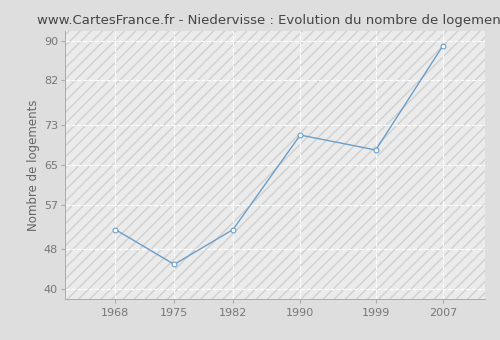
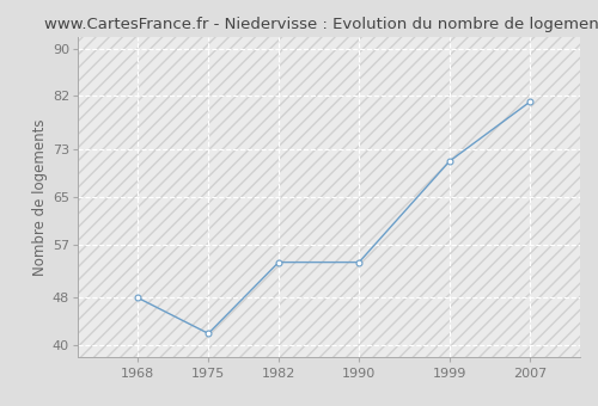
1968: 52 -> 48
1975: 45 -> 42
1982: 52 -> 54
1990: 71 -> 54
1999: 68 -> 71
2007: 89 -> 81
